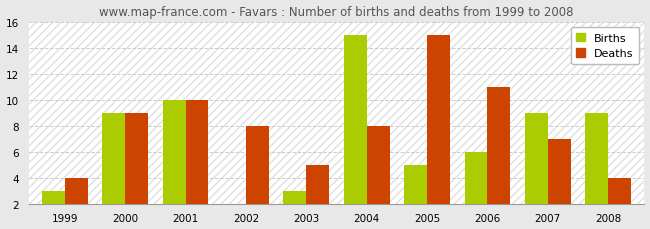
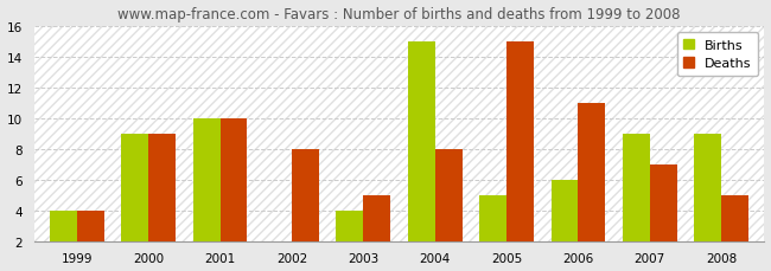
Births/1999: 3 -> 4
Births/2003: 3 -> 4
Deaths/2008: 4 -> 5
